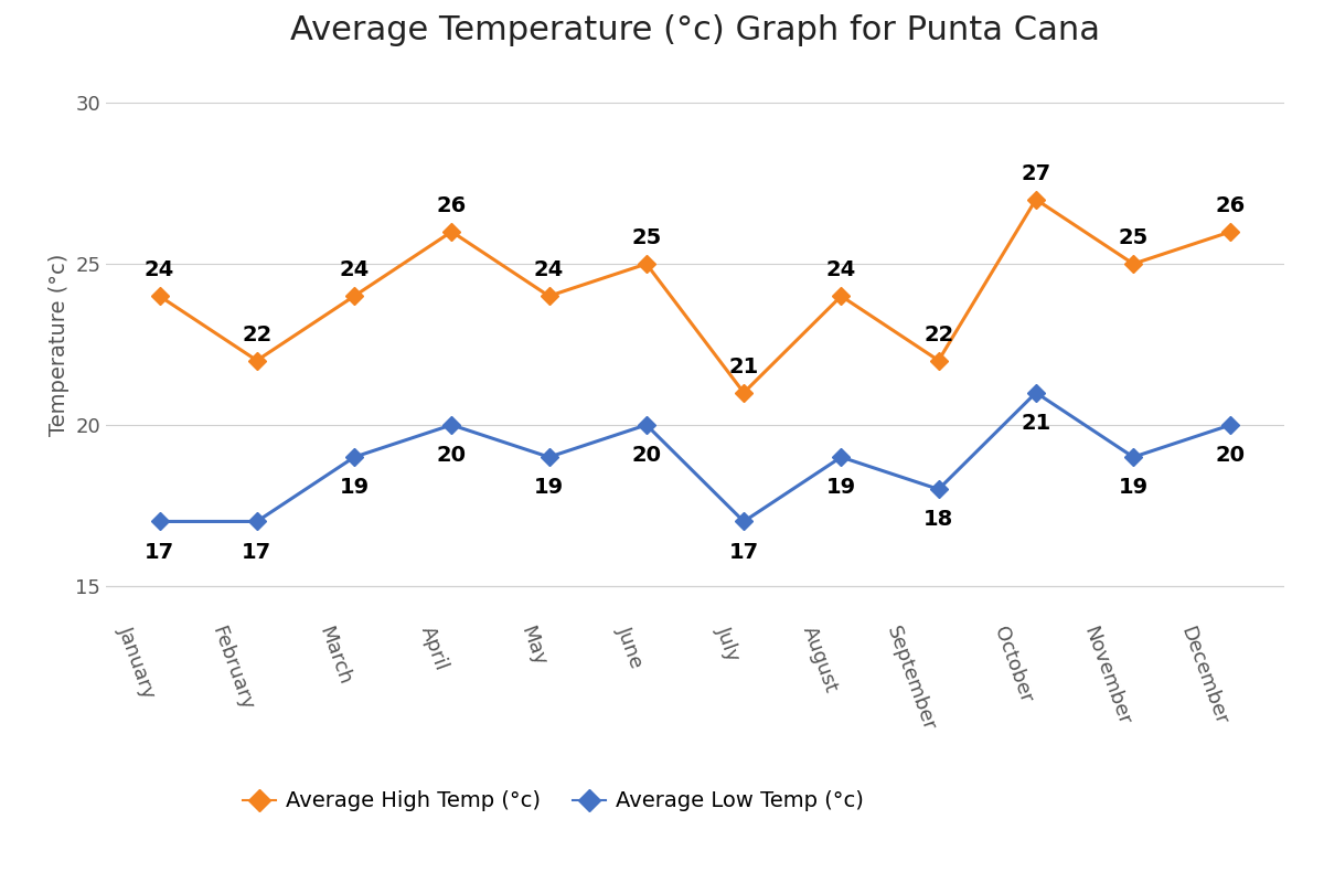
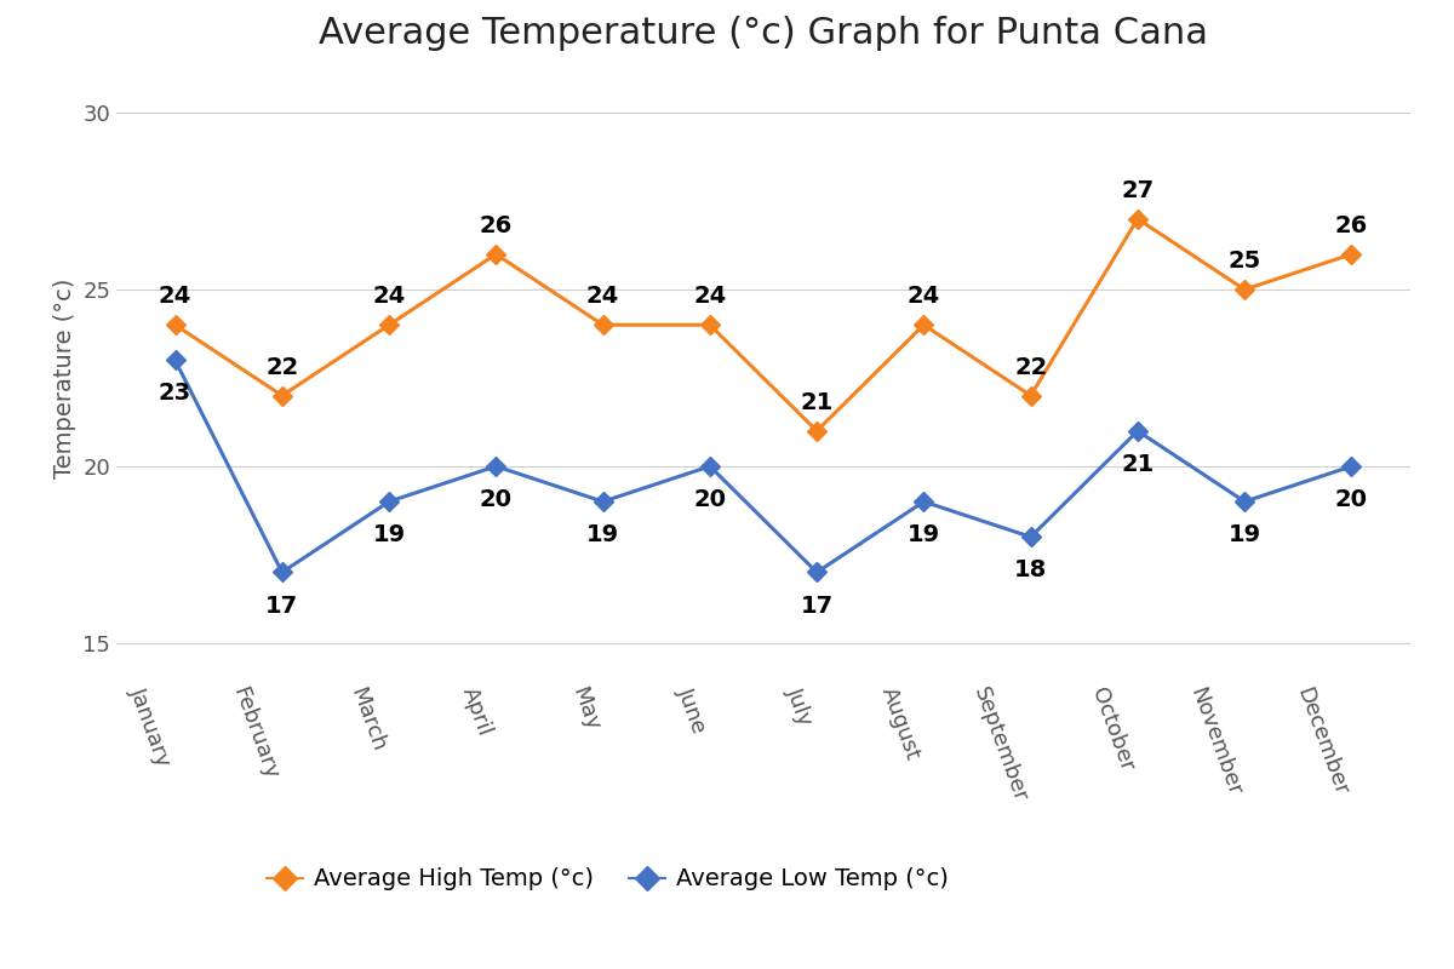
Average Low Temp (°c)/January: 17 -> 23
Average High Temp (°c)/June: 25 -> 24
